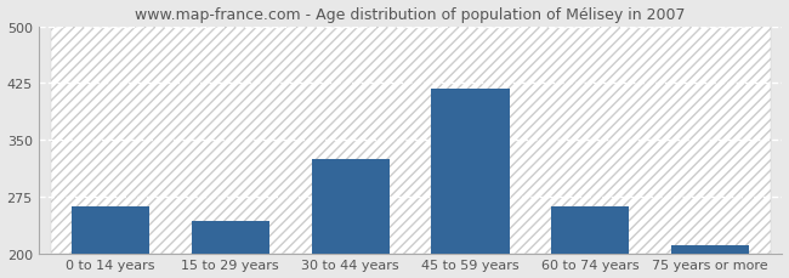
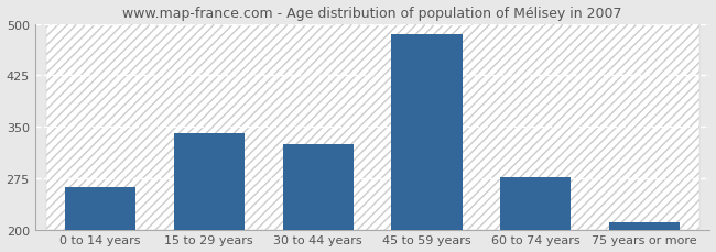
15 to 29 years: 242 -> 340
45 to 59 years: 418 -> 484
60 to 74 years: 262 -> 276
